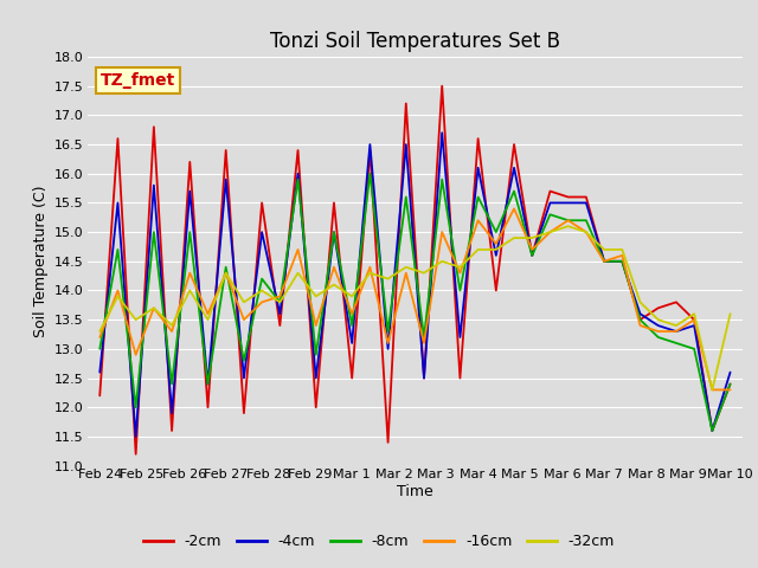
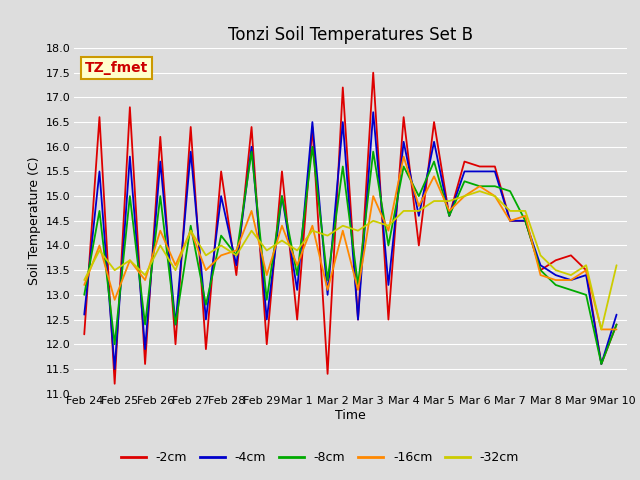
-16cm/Mar 4: 15.2 -> 15.8
-8cm/Mar 7: 14.5 -> 15.1
